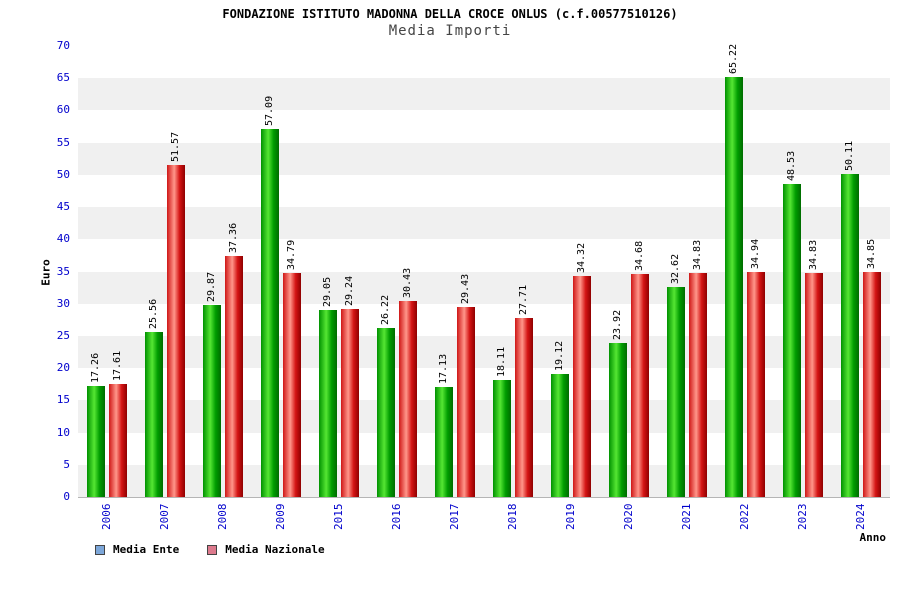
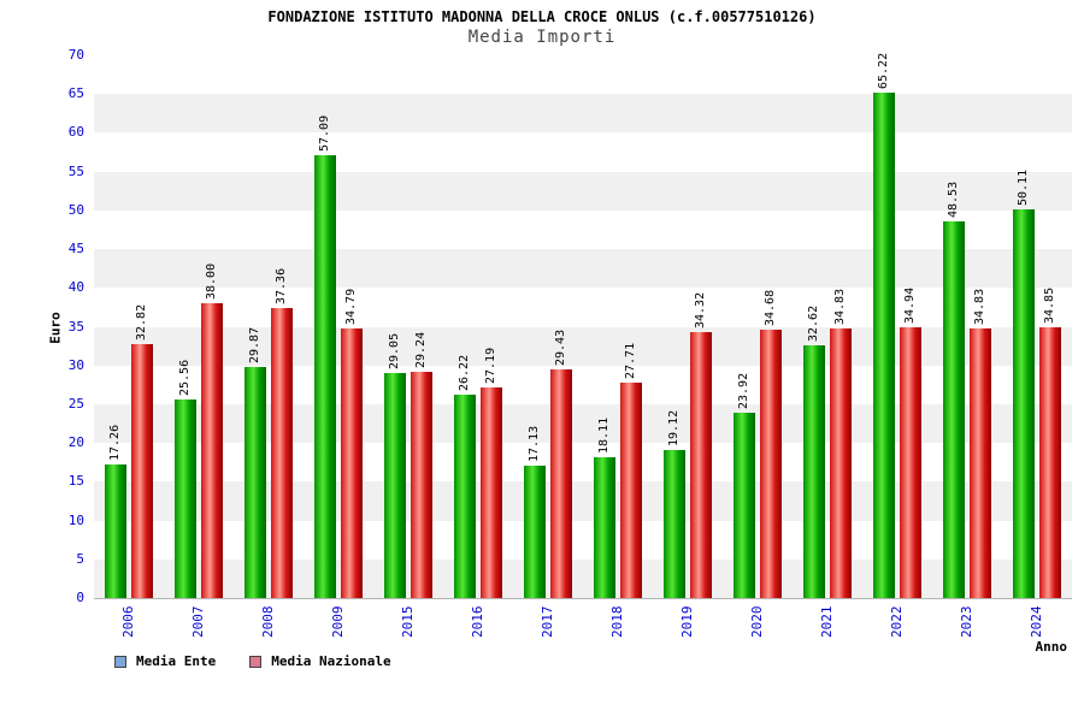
Media Nazionale/2006: 17.61 -> 32.82
Media Nazionale/2007: 51.57 -> 38.00
Media Nazionale/2016: 30.43 -> 27.19
